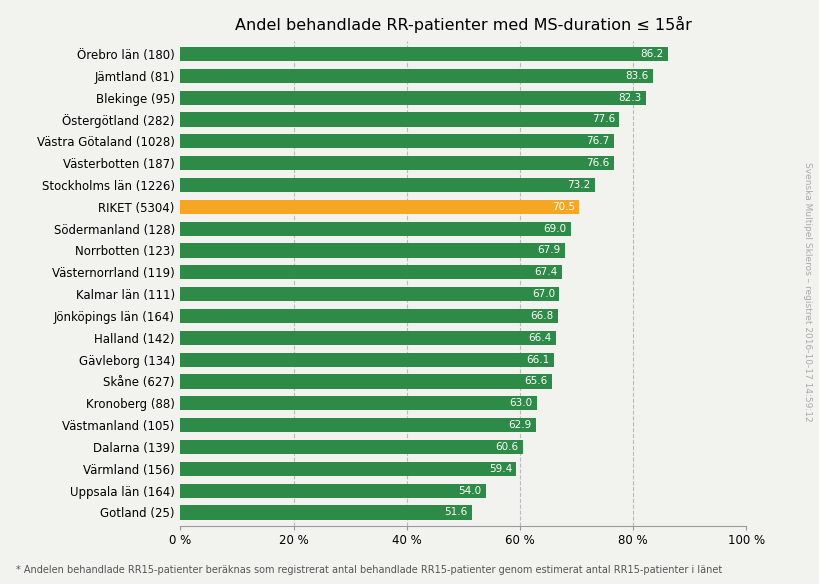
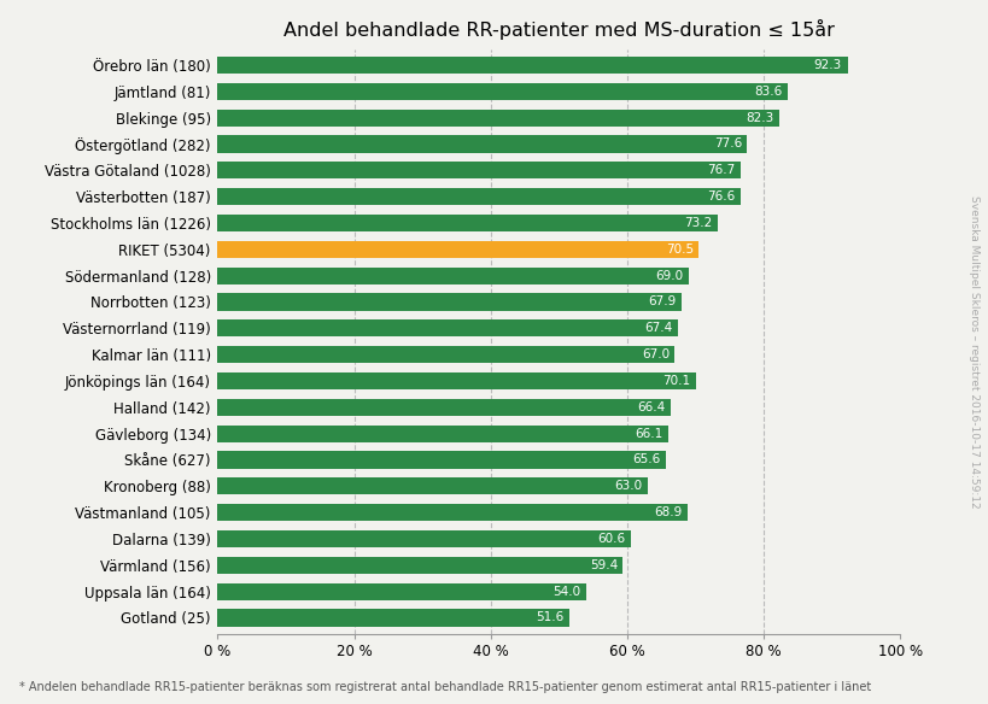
Örebro län (180): 86.2 -> 92.3
Jönköpings län (164): 66.8 -> 70.1
Västmanland (105): 62.9 -> 68.9
